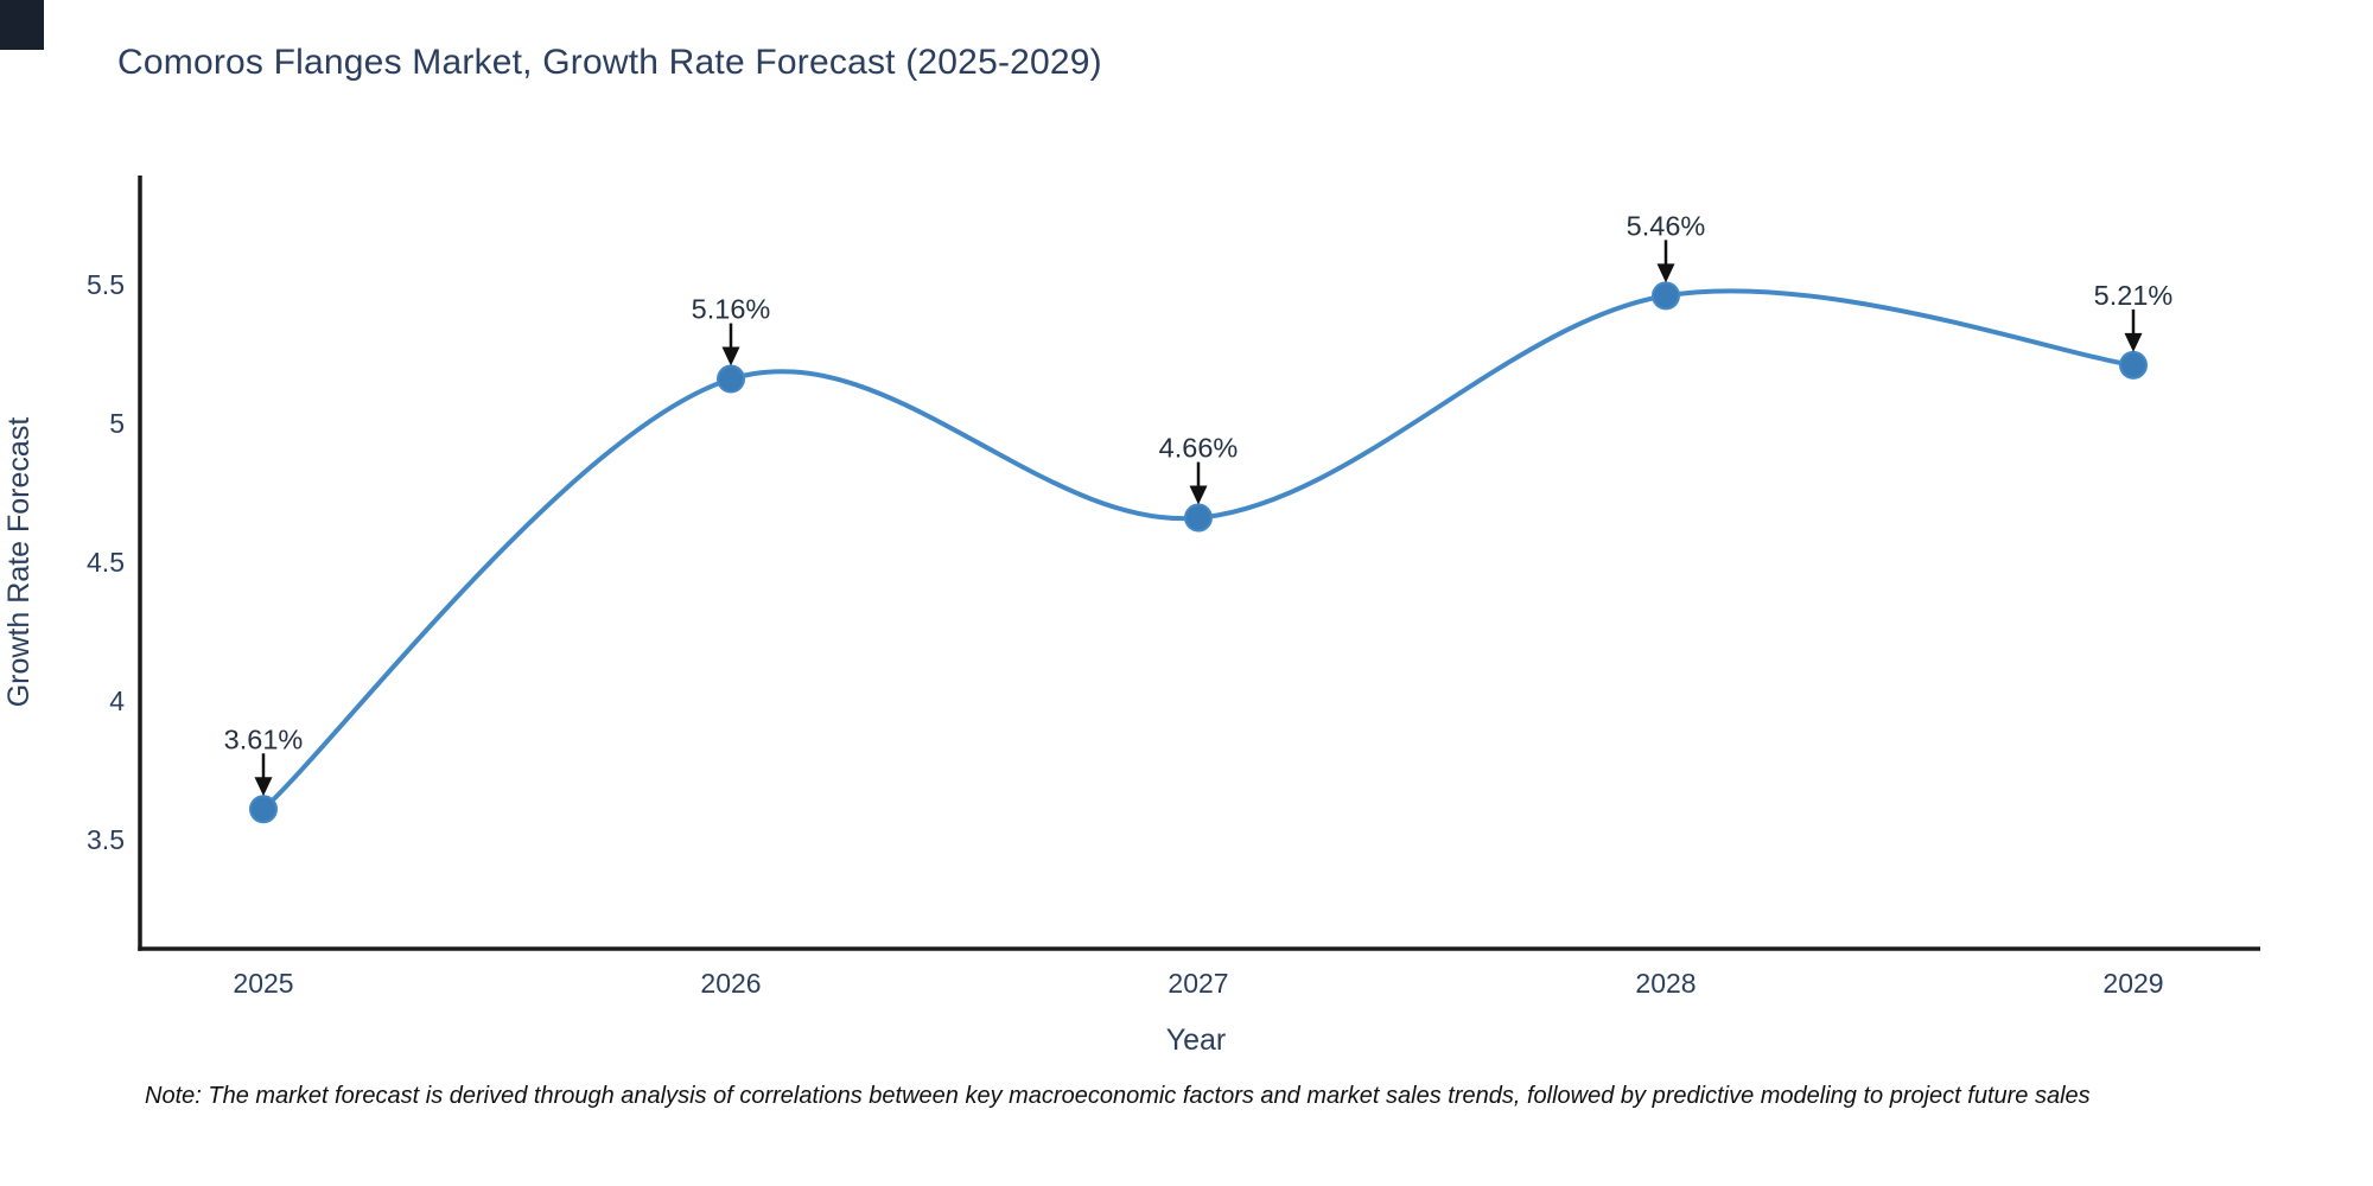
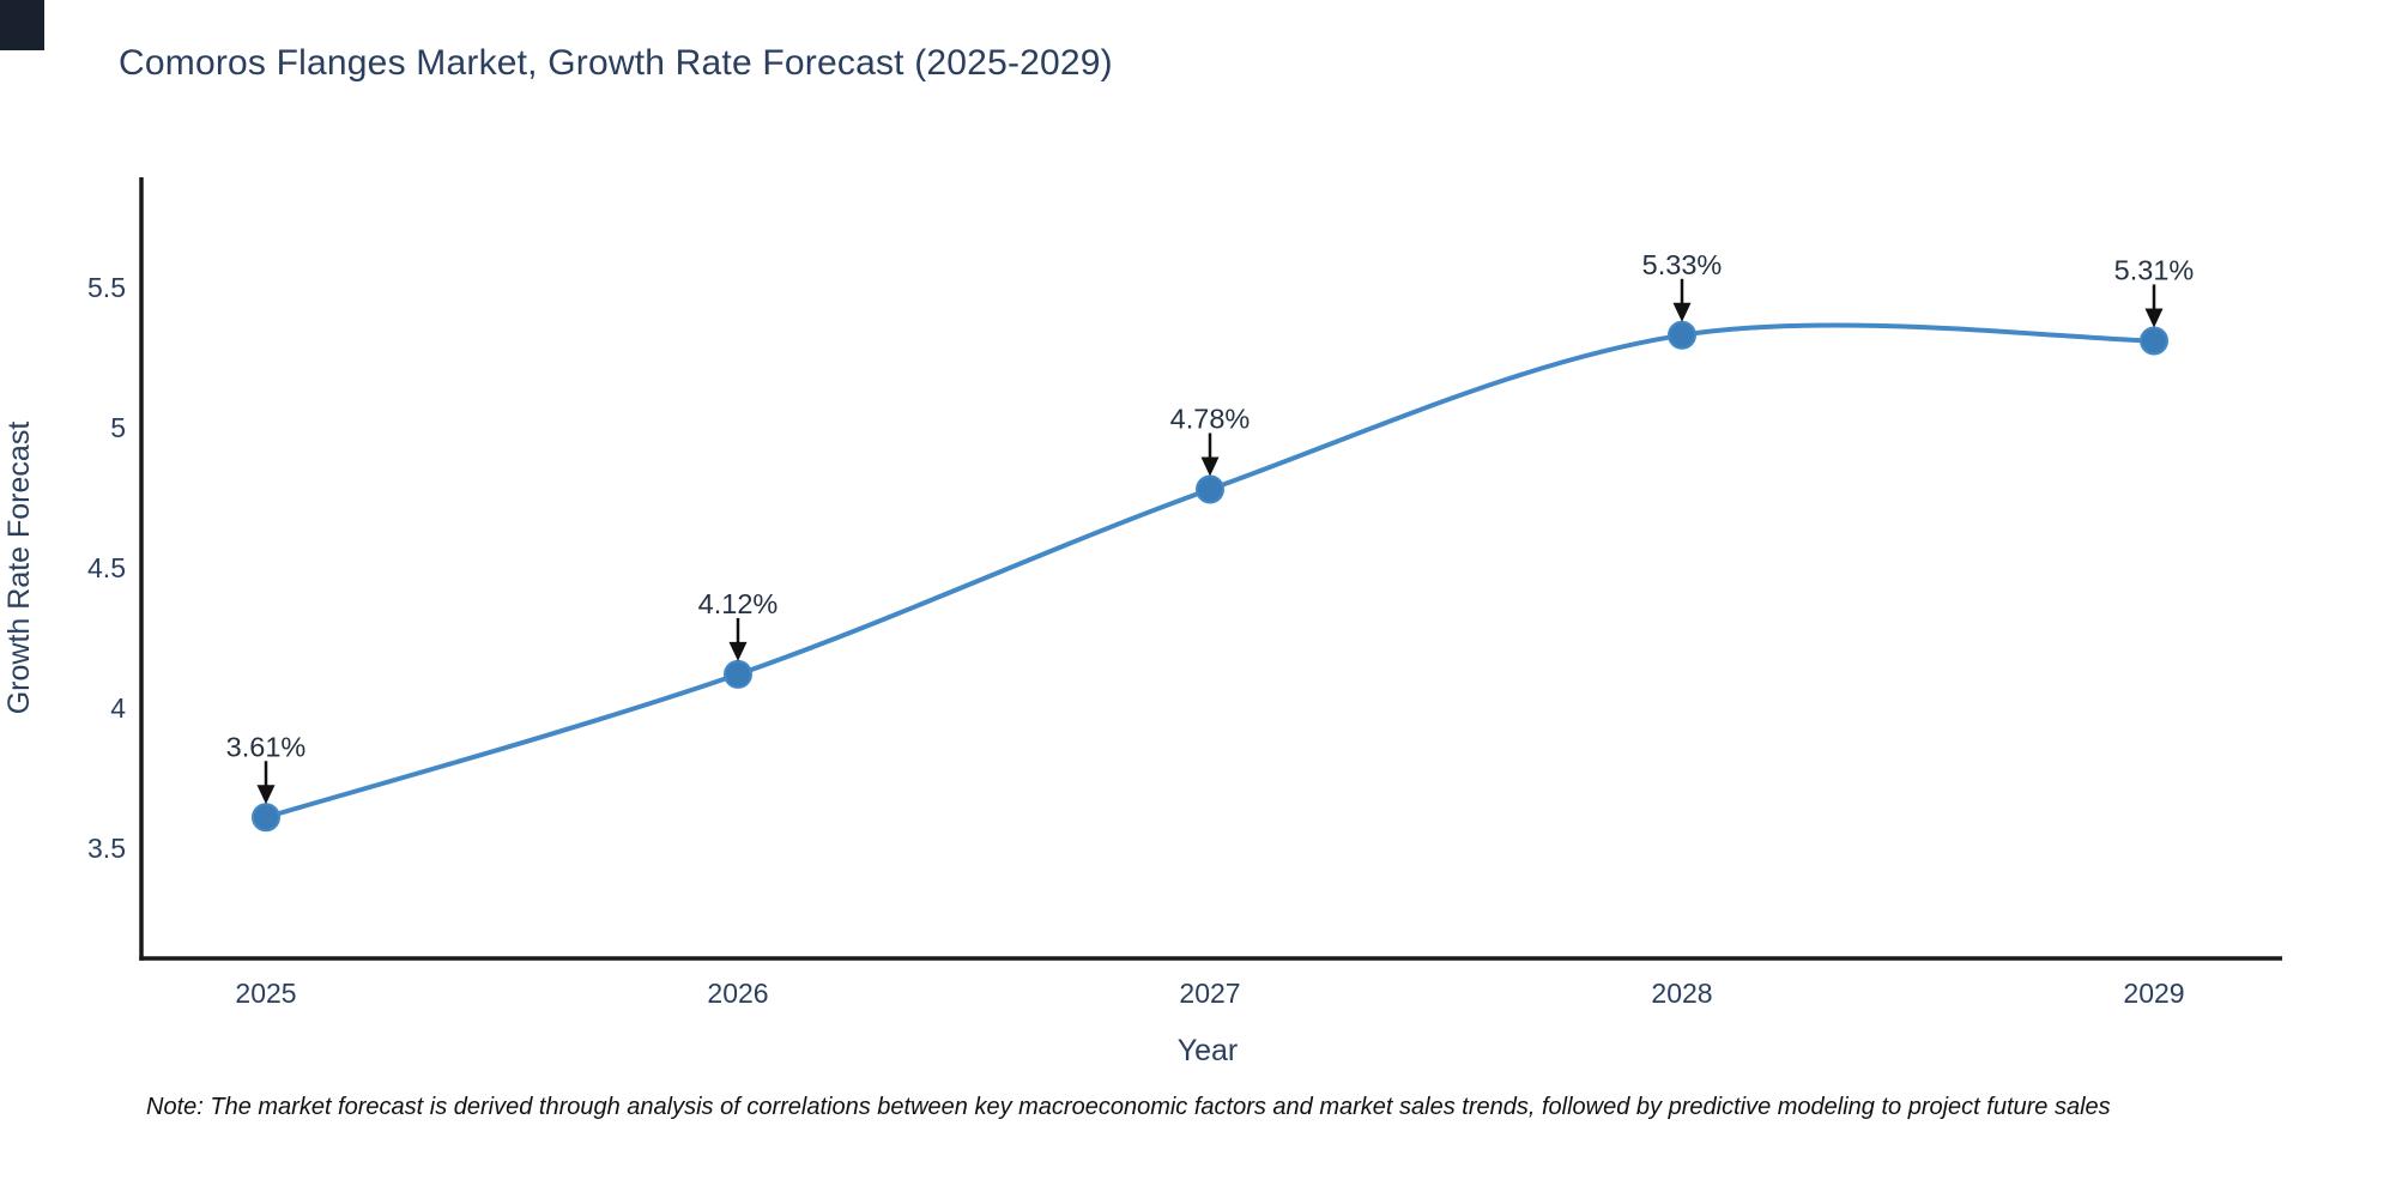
2026: 5.16% -> 4.12%
2027: 4.66% -> 4.78%
2028: 5.46% -> 5.33%
2029: 5.21% -> 5.31%
